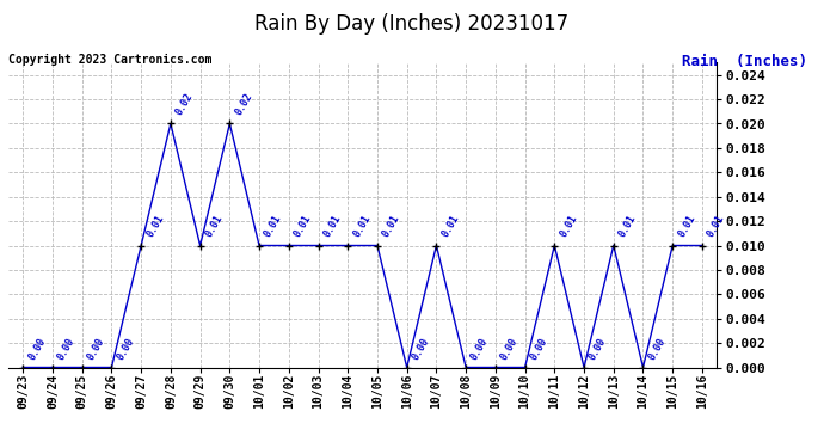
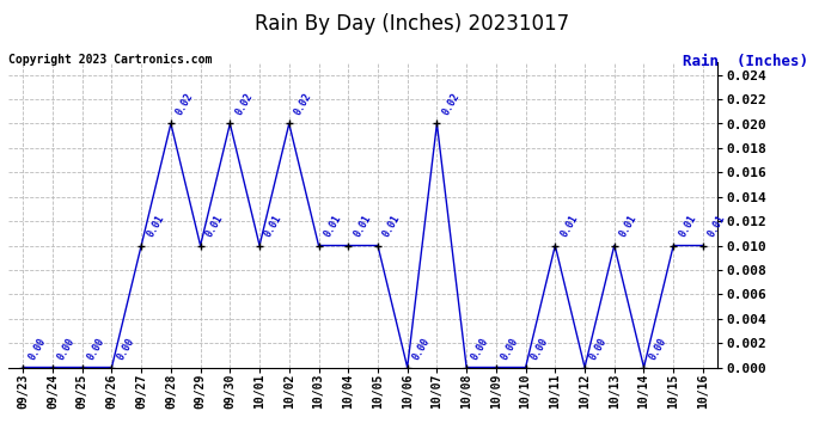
10/02: 0.01 -> 0.02
10/07: 0.01 -> 0.02
